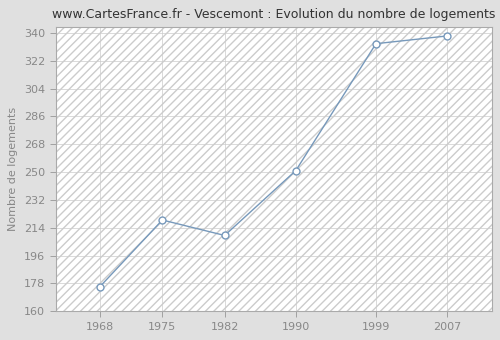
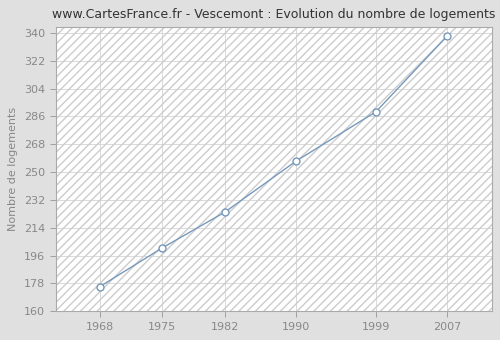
1975: 219 -> 201
1982: 209 -> 224
1990: 251 -> 257
1999: 333 -> 289
